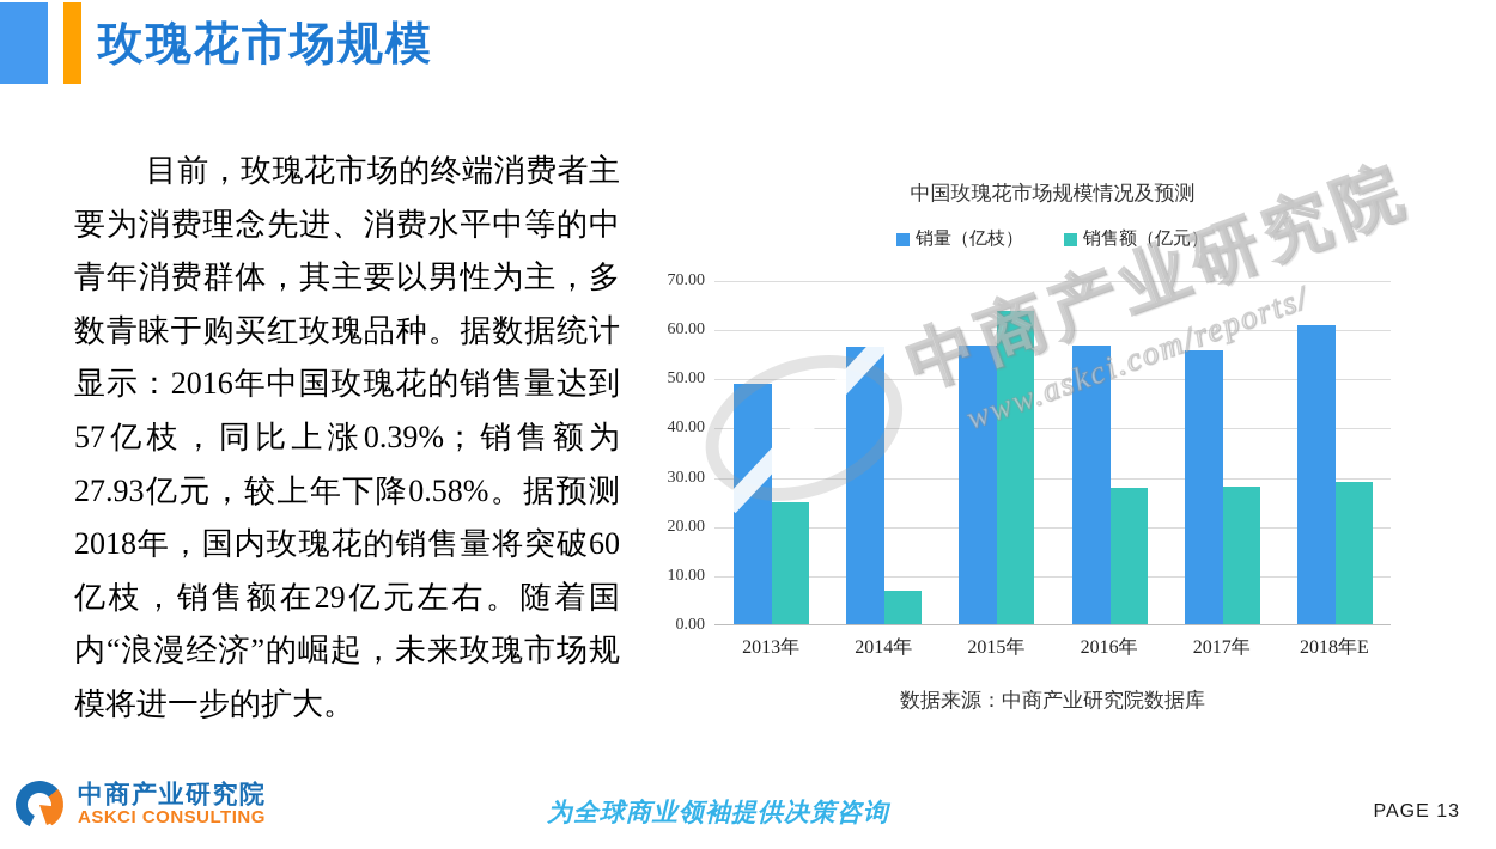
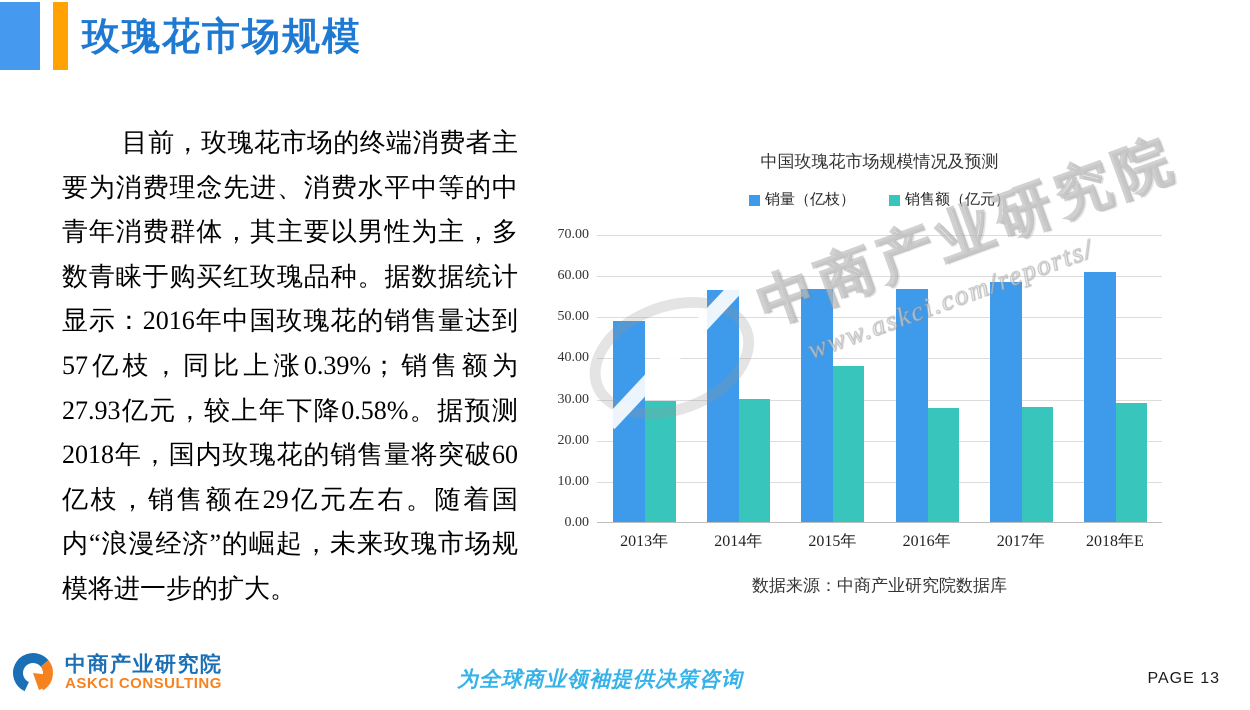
销售额（亿元）/2013年: 25 -> 30
销售额（亿元）/2014年: 7 -> 30
销售额（亿元）/2015年: 64 -> 38
销量（亿枝）/2017年: 56 -> 59
